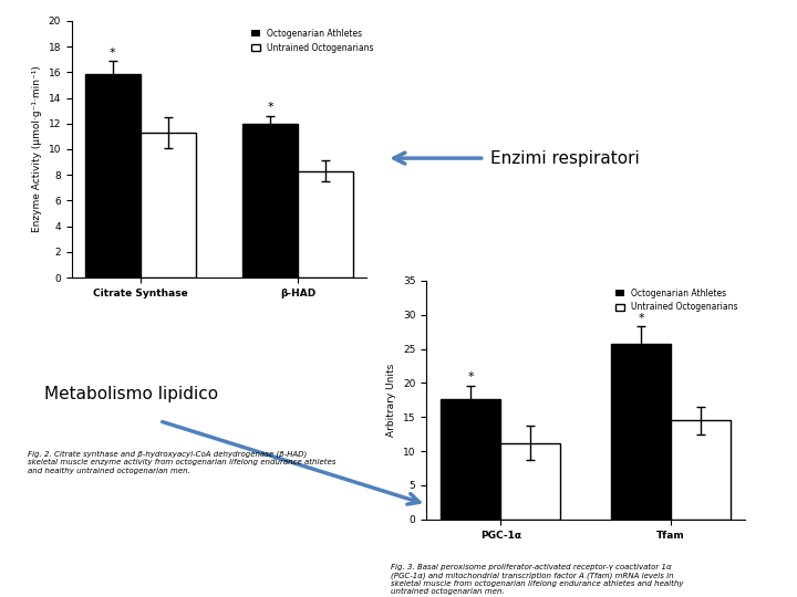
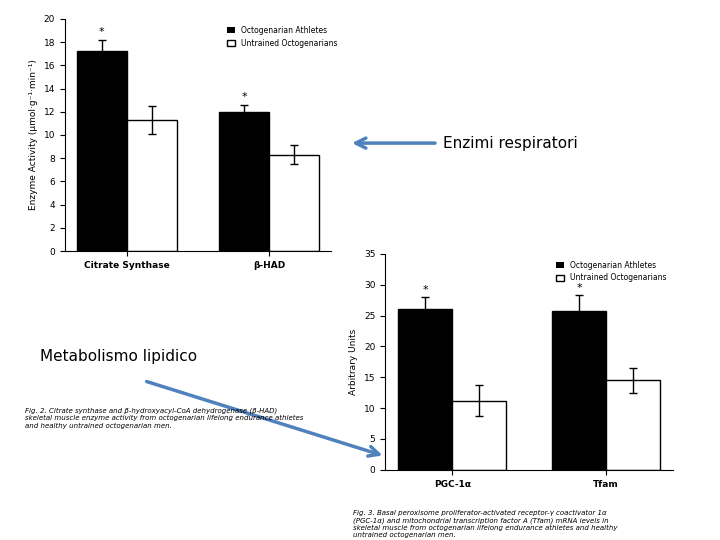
Octogenarian Athletes/Citrate Synthase: 15.9 -> 17.2
Octogenarian Athletes/PGC-1α: 17.6 -> 26.0
